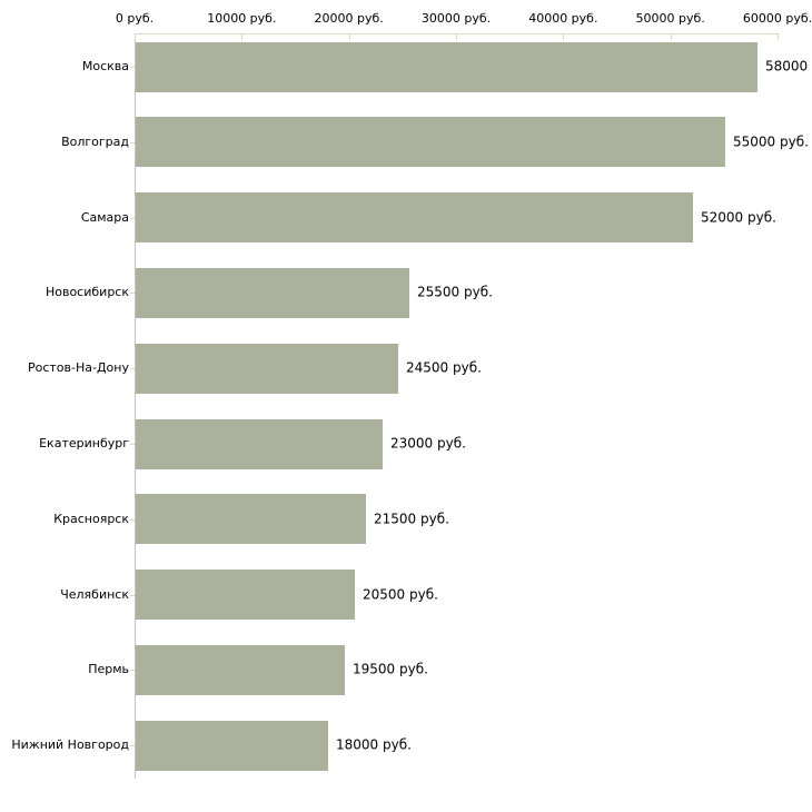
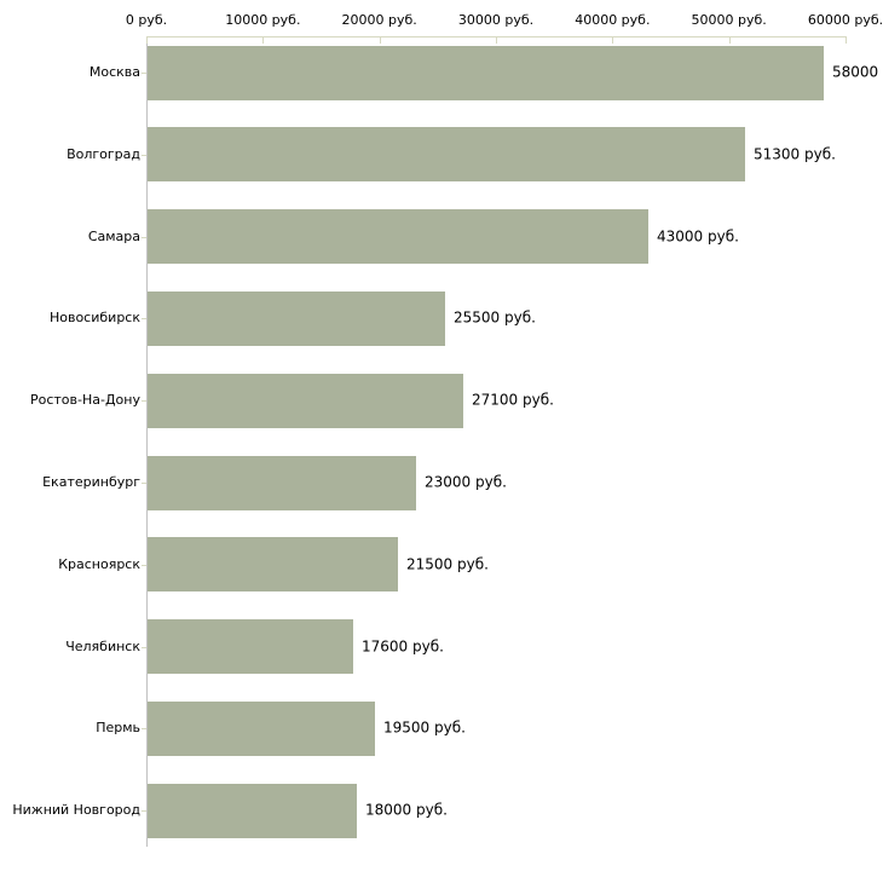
Волгоград: 55000 -> 51300
Самара: 52000 -> 43000
Ростов-На-Дону: 24500 -> 27100
Челябинск: 20500 -> 17600
